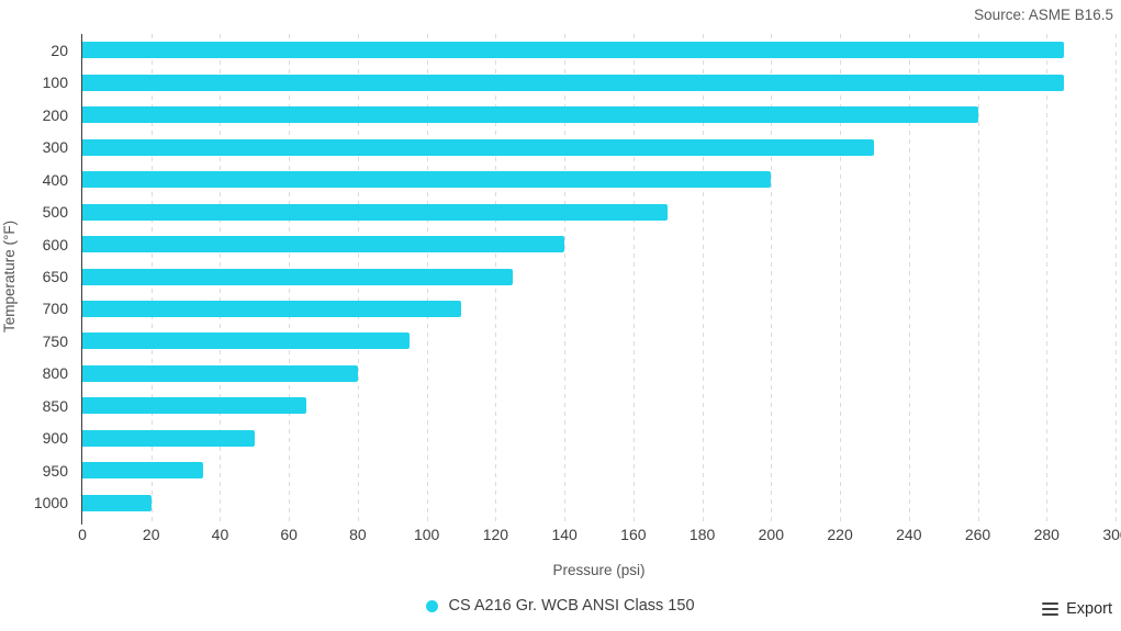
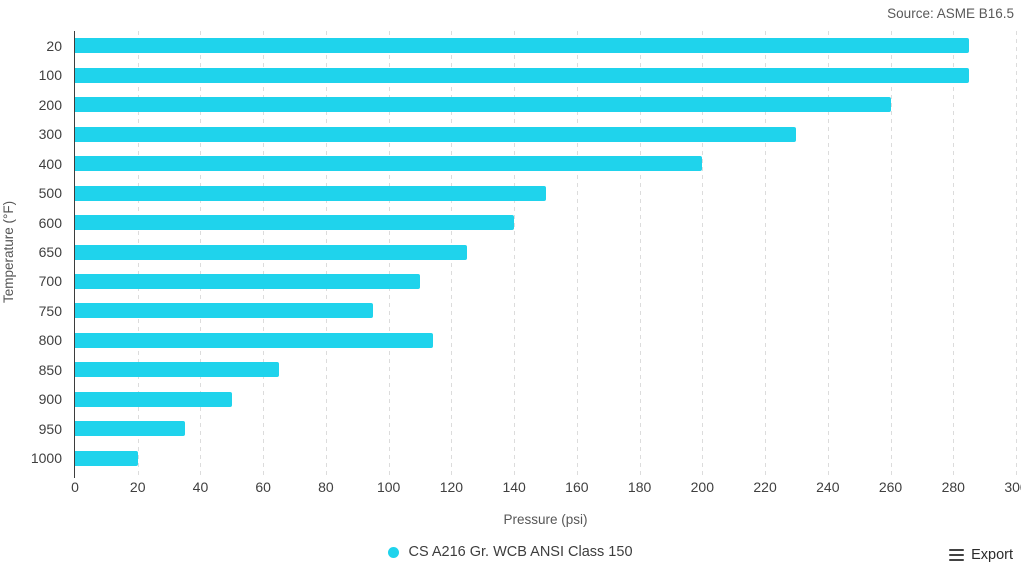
500: 170 -> 150
800: 80 -> 114
